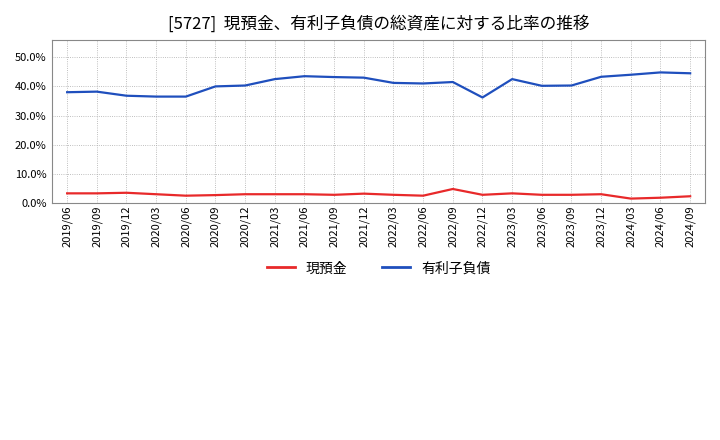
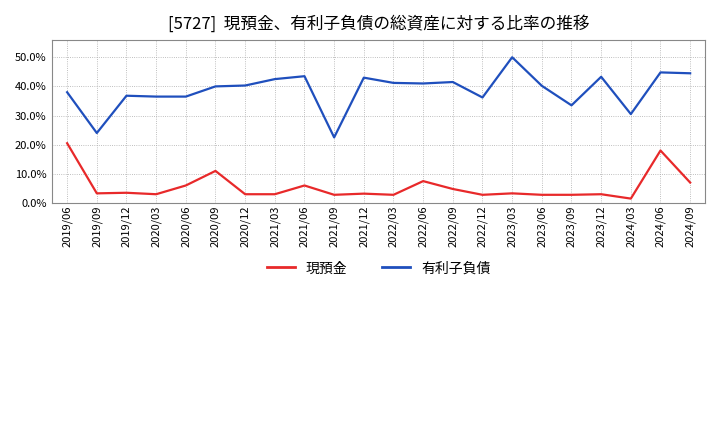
現預金/2019/06: 3.3% -> 20.5%
有利子負債/2019/09: 38.2% -> 24.0%
現預金/2020/06: 2.5% -> 6.0%
現預金/2020/09: 2.7% -> 11.0%
現預金/2021/06: 3.0% -> 6.0%
有利子負債/2021/09: 43.2% -> 22.5%
現預金/2022/06: 2.5% -> 7.5%
有利子負債/2023/03: 42.5% -> 50.0%
有利子負債/2023/09: 40.3% -> 33.5%
有利子負債/2024/03: 44.0% -> 30.5%
現預金/2024/06: 1.8% -> 18.0%
現預金/2024/09: 2.3% -> 7.0%
